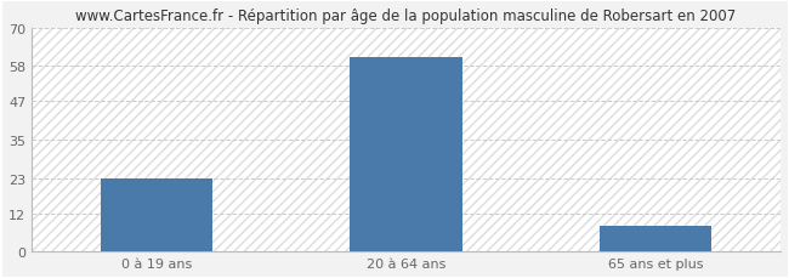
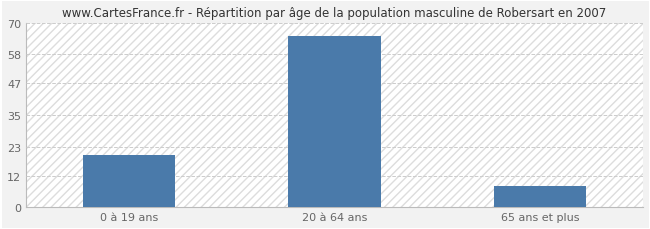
0 à 19 ans: 23 -> 20
20 à 64 ans: 61 -> 65
